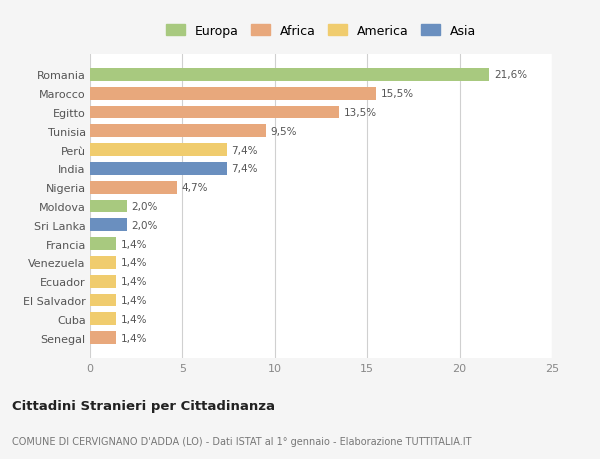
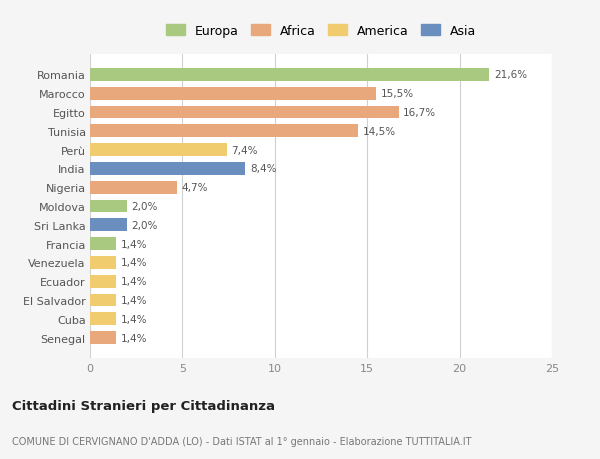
Egitto: 13,5% -> 16,7%
Tunisia: 9,5% -> 14,5%
India: 7,4% -> 8,4%
